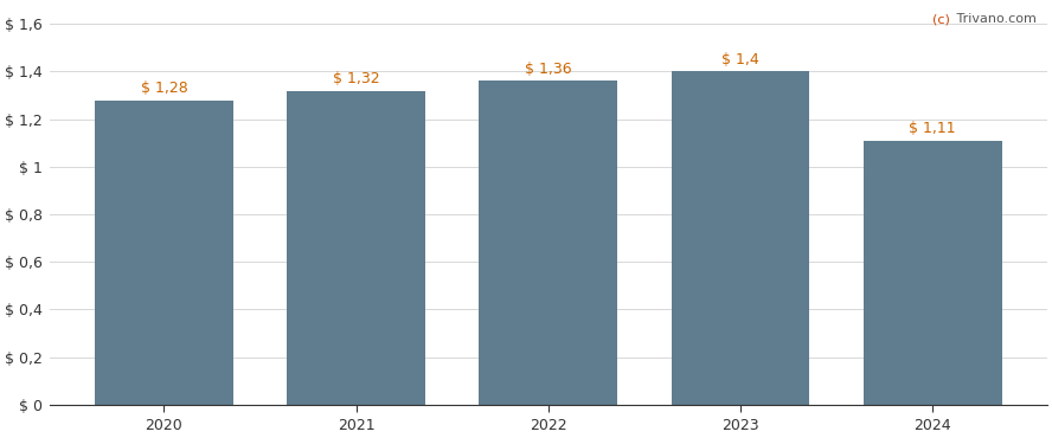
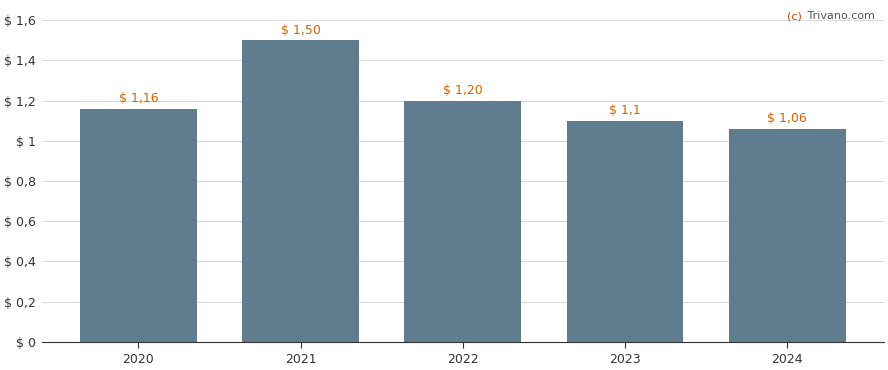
2020: 1,28 -> 1,16
2021: 1,32 -> 1,50
2022: 1,36 -> 1,20
2023: 1,4 -> 1,1
2024: 1,11 -> 1,06
